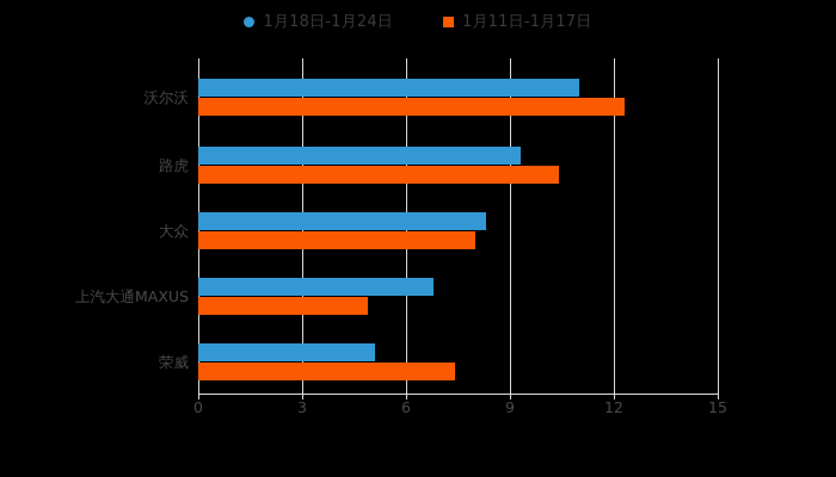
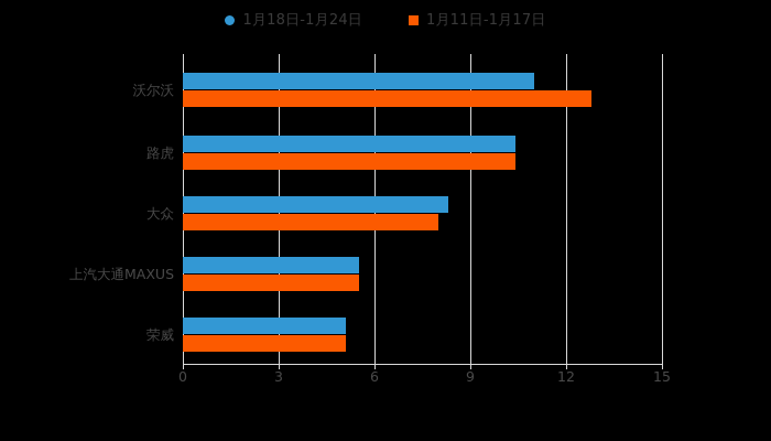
1月11日-1月17日/沃尔沃: 12.3 -> 12.8
1月18日-1月24日/路虎: 9.3 -> 10.4
1月18日-1月24日/上汽大通MAXUS: 6.8 -> 5.5
1月11日-1月17日/上汽大通MAXUS: 4.9 -> 5.5
1月11日-1月17日/荣威: 7.4 -> 5.1
